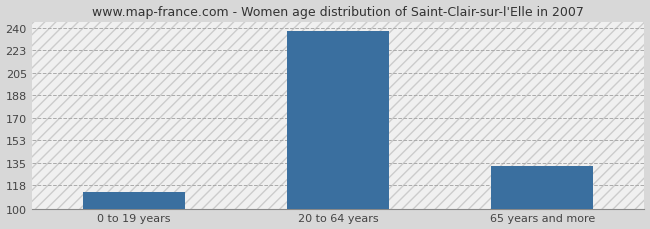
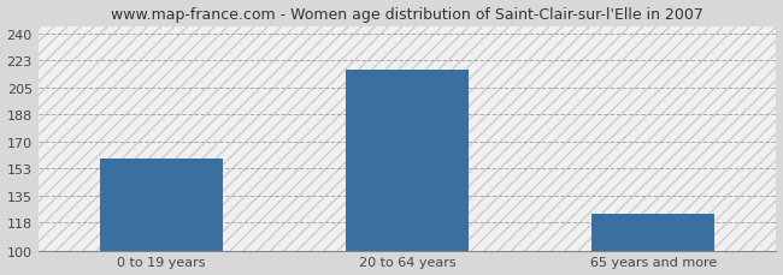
0 to 19 years: 113 -> 159
20 to 64 years: 238 -> 217
65 years and more: 133 -> 124
